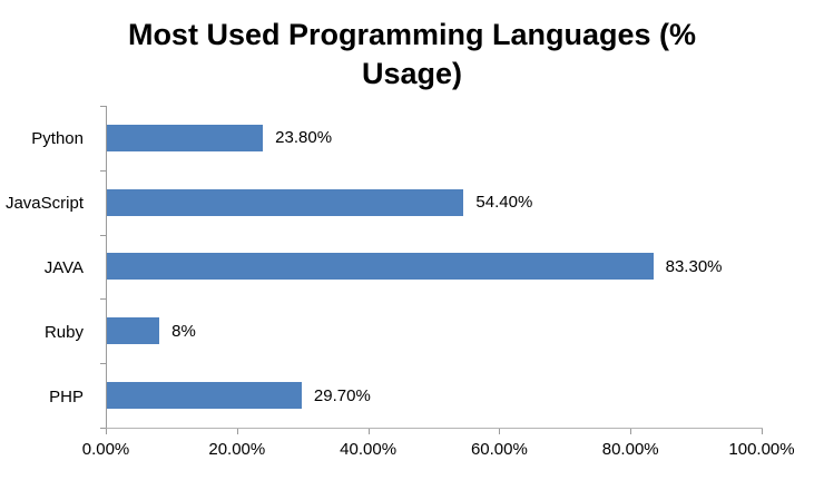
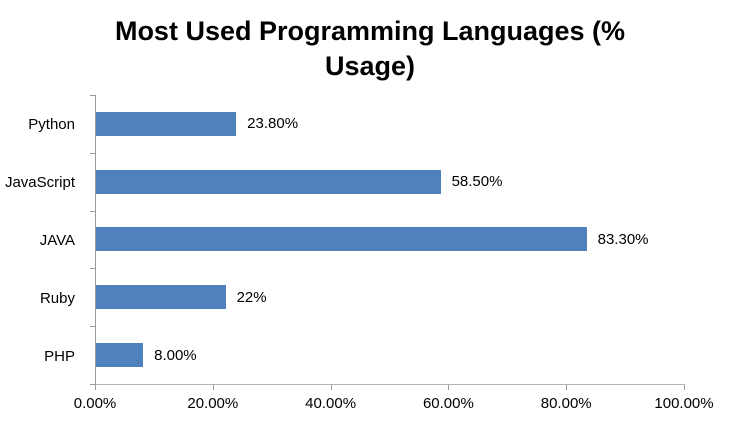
JavaScript: 54.40% -> 58.50%
Ruby: 8% -> 22%
PHP: 29.70% -> 8.00%
